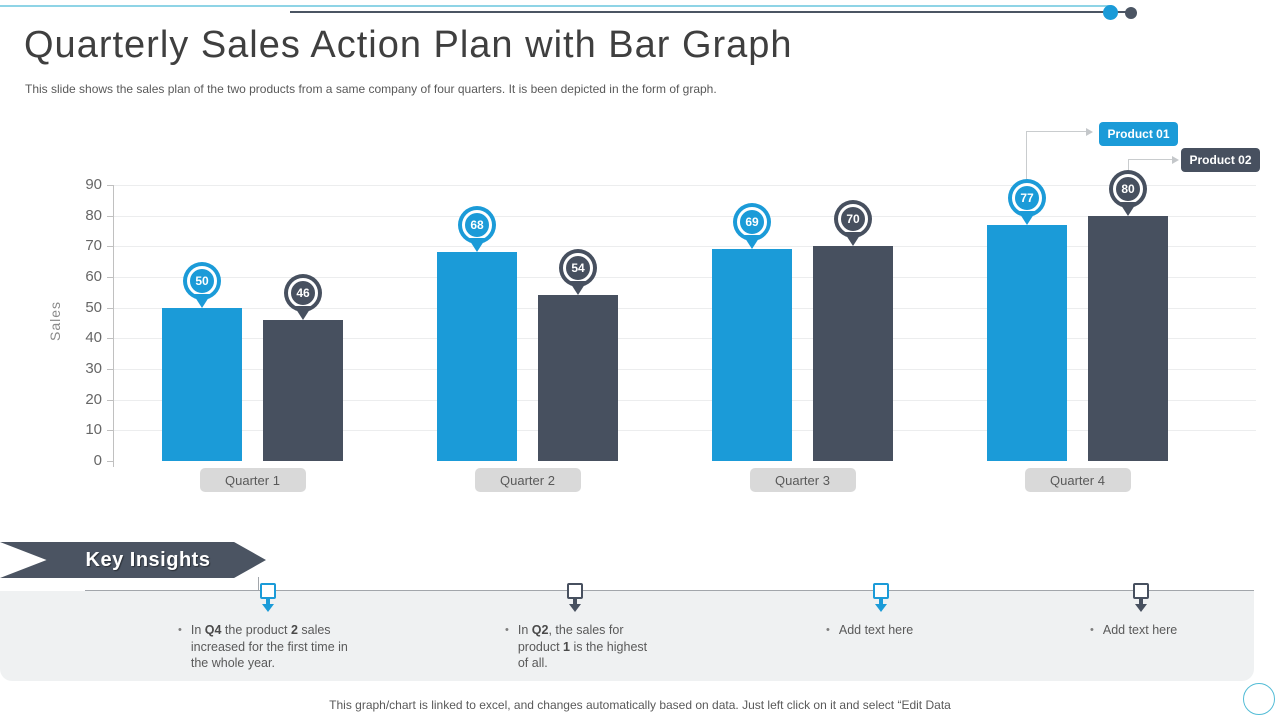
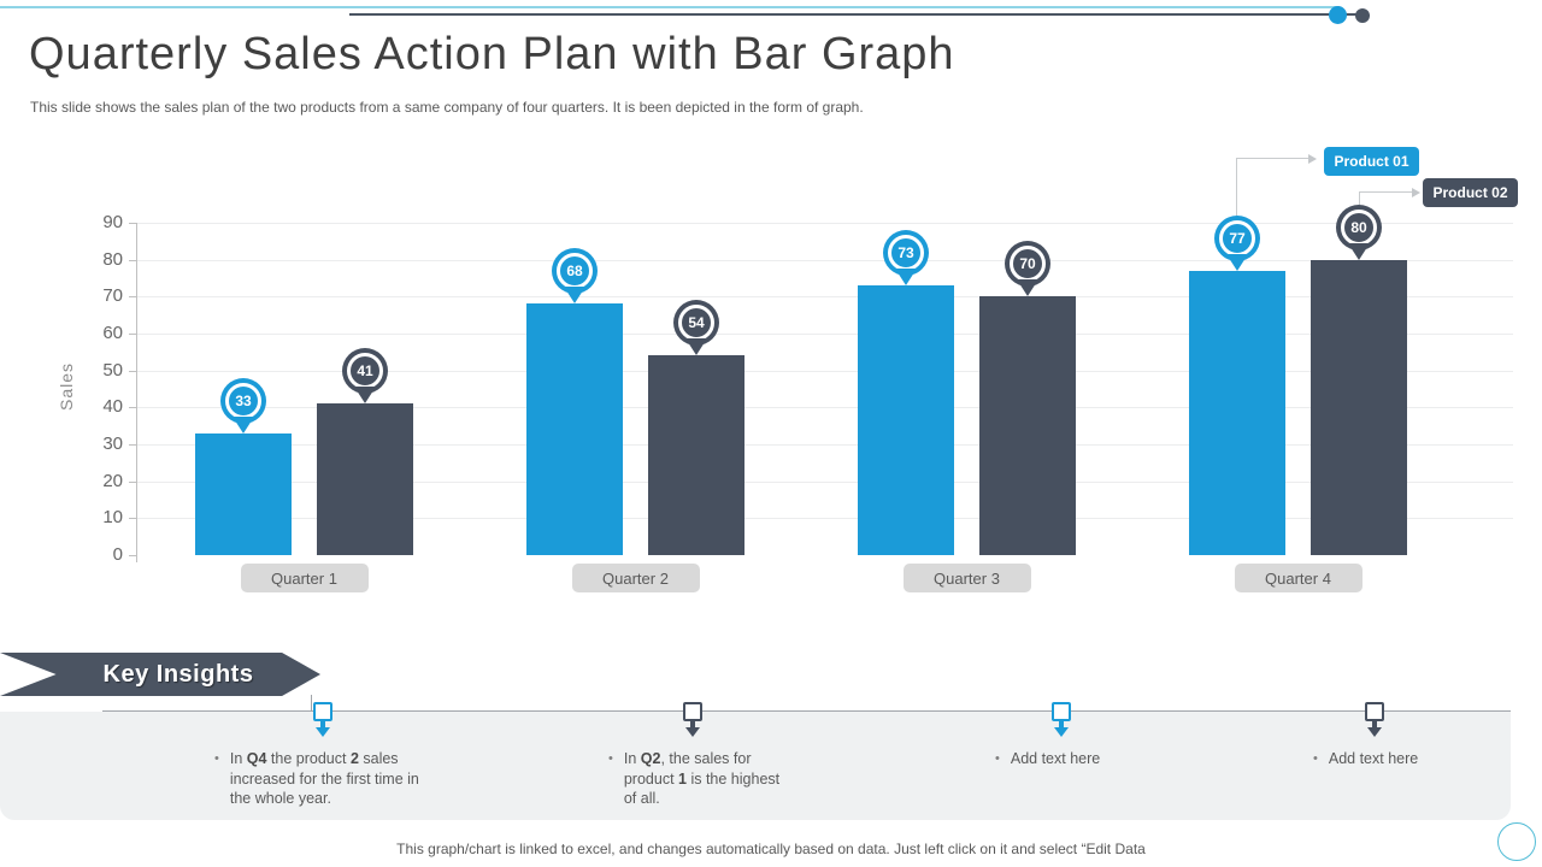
Product 01/Quarter 1: 50 -> 33
Product 02/Quarter 1: 46 -> 41
Product 01/Quarter 3: 69 -> 73
